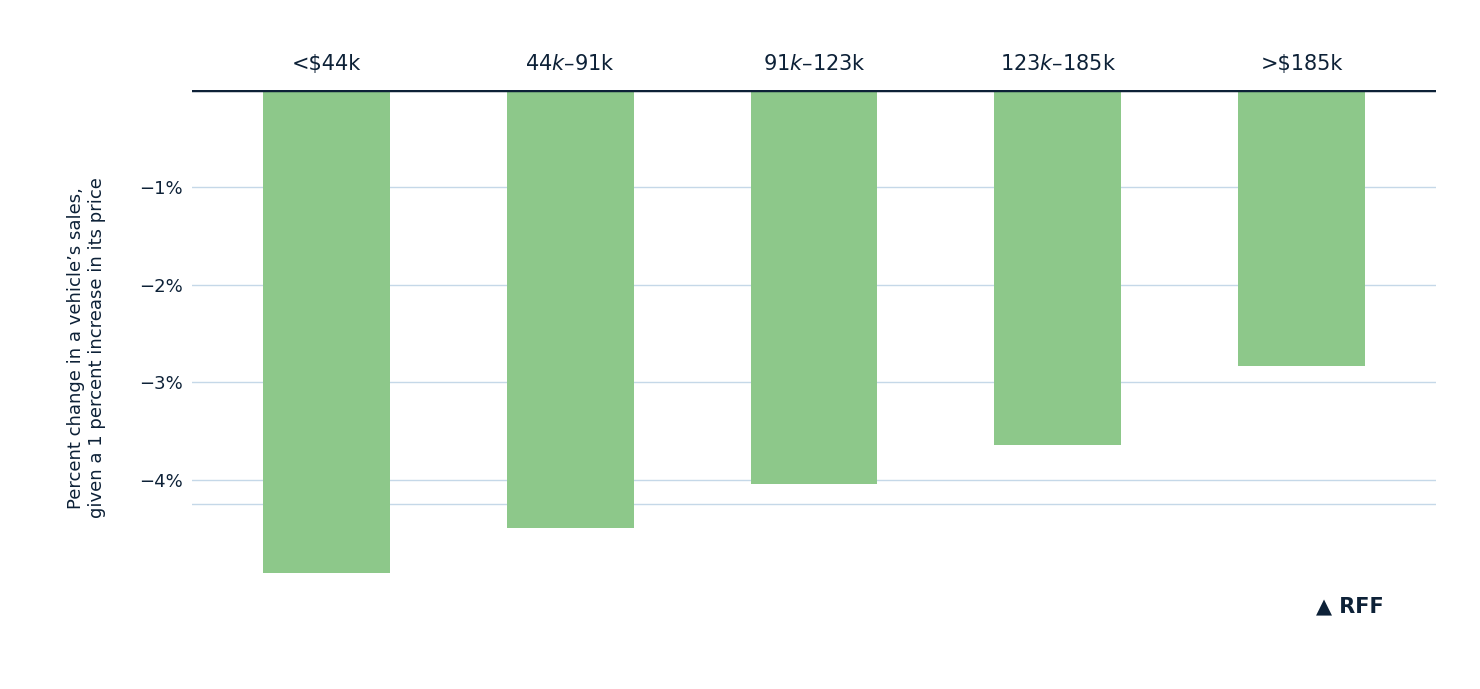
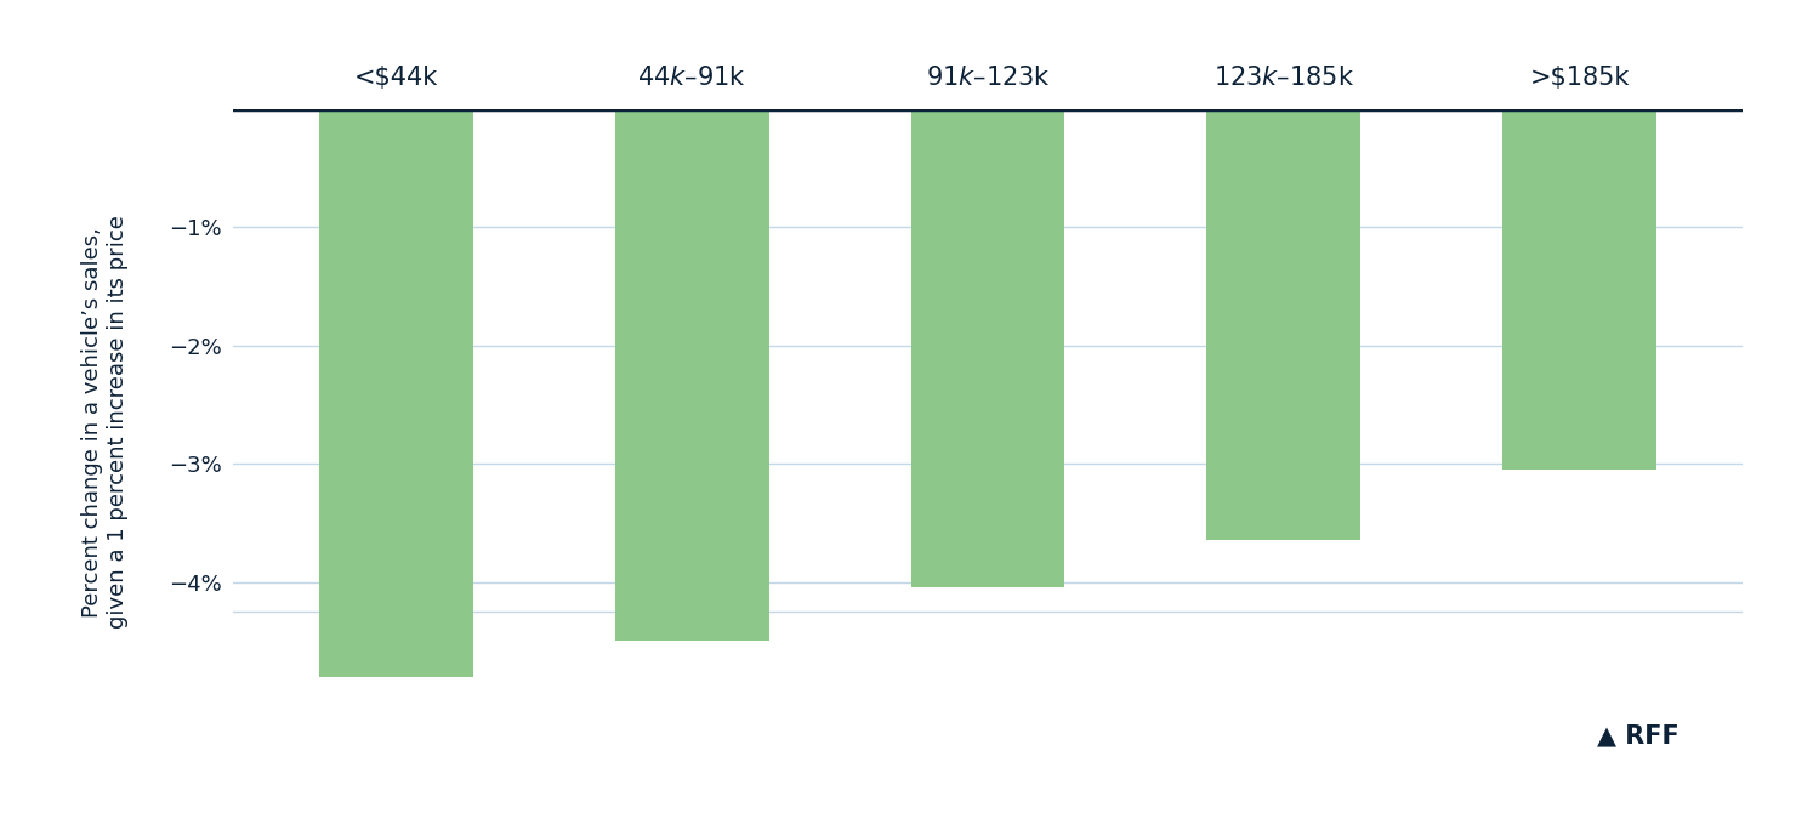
<$44k: -4.96% -> -4.80%
>$185k: -2.84% -> -3.05%
